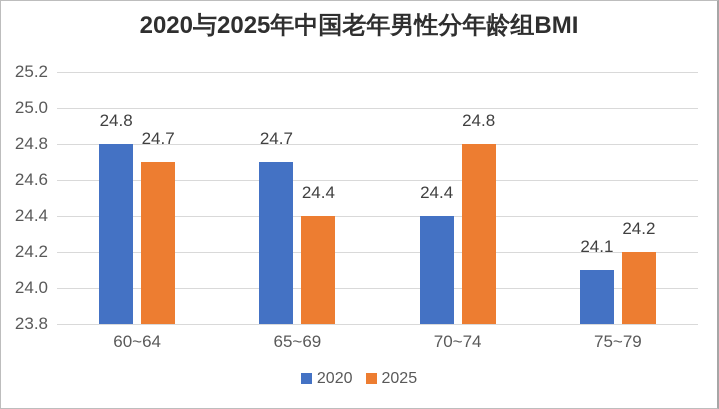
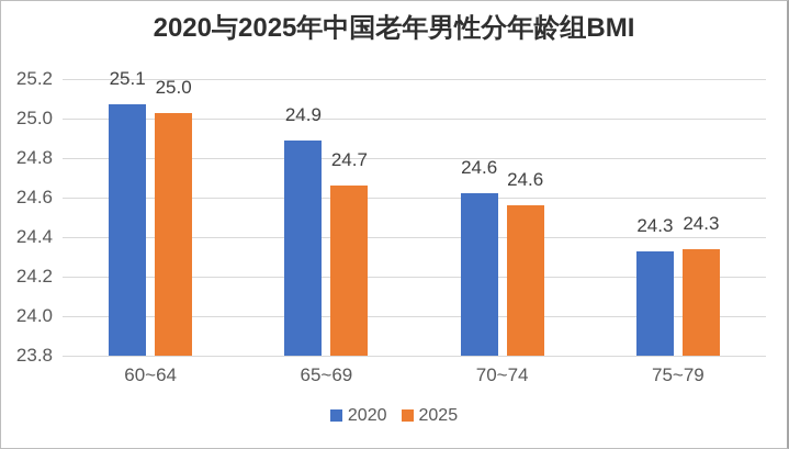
2020/60~64: 24.8 -> 25.1
2025/60~64: 24.7 -> 25.0
2020/65~69: 24.7 -> 24.9
2025/65~69: 24.4 -> 24.7
2020/70~74: 24.4 -> 24.6
2025/70~74: 24.8 -> 24.6
2020/75~79: 24.1 -> 24.3
2025/75~79: 24.2 -> 24.3
